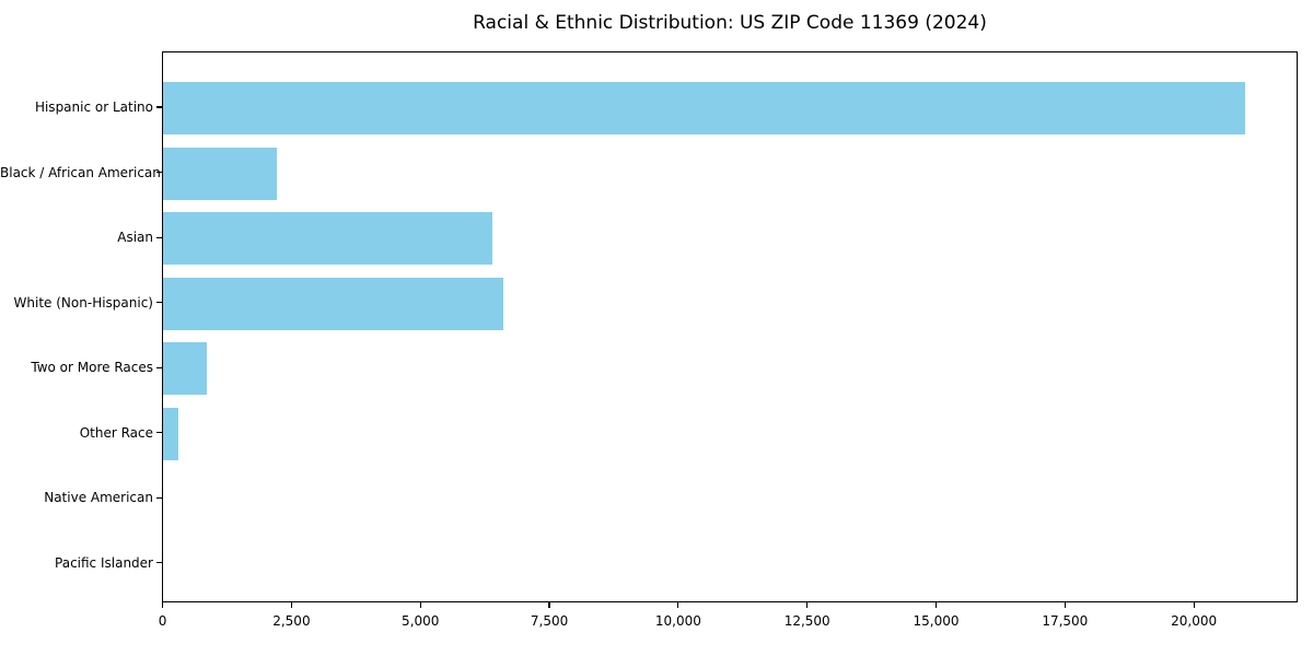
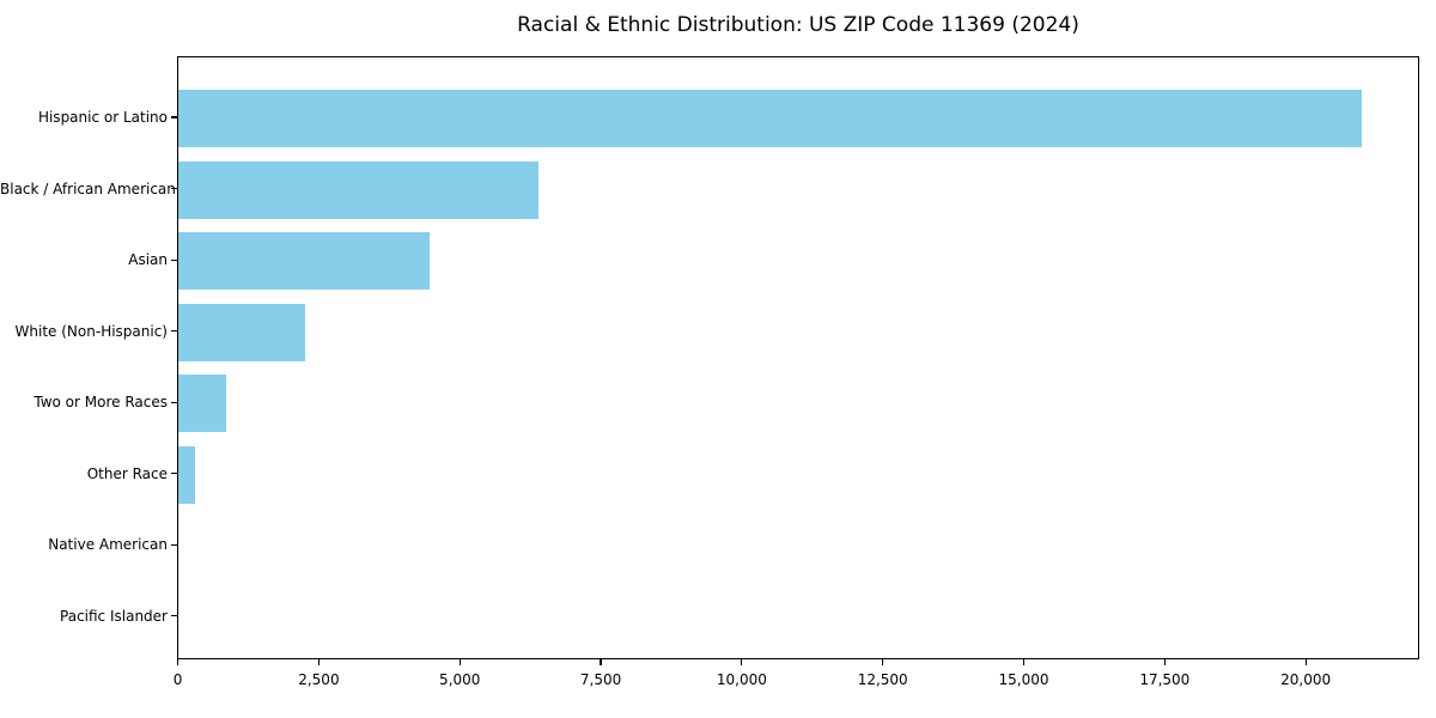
Black / African American: 2200 -> 6400
Asian: 6400 -> 4400
White (Non-Hispanic): 6600 -> 2200
